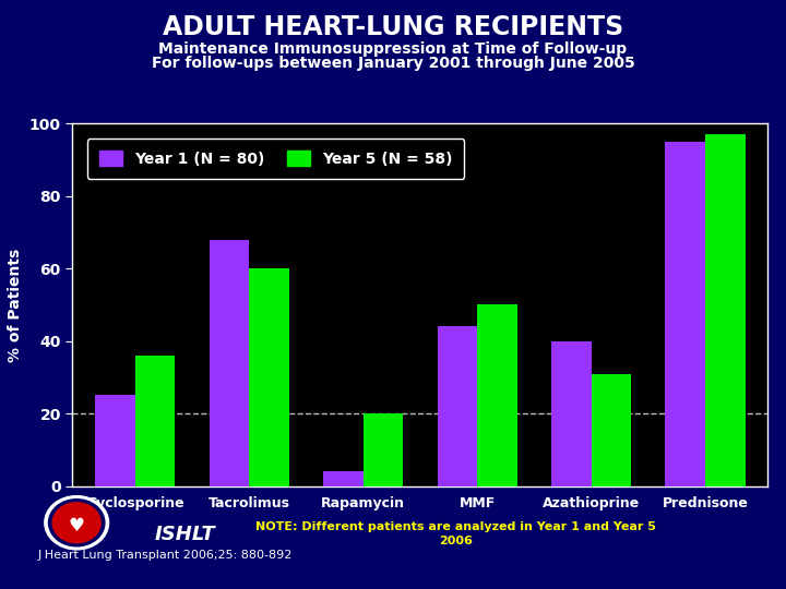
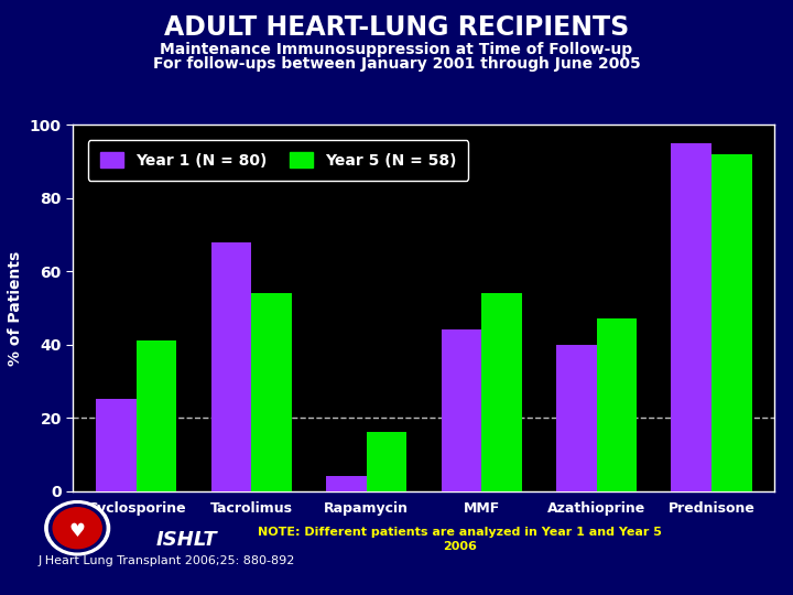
Year 5 (N = 58)/Cyclosporine: 36 -> 41
Year 5 (N = 58)/Tacrolimus: 60 -> 54
Year 5 (N = 58)/Rapamycin: 20 -> 16
Year 5 (N = 58)/MMF: 50 -> 54
Year 5 (N = 58)/Azathioprine: 31 -> 47
Year 5 (N = 58)/Prednisone: 97 -> 92
